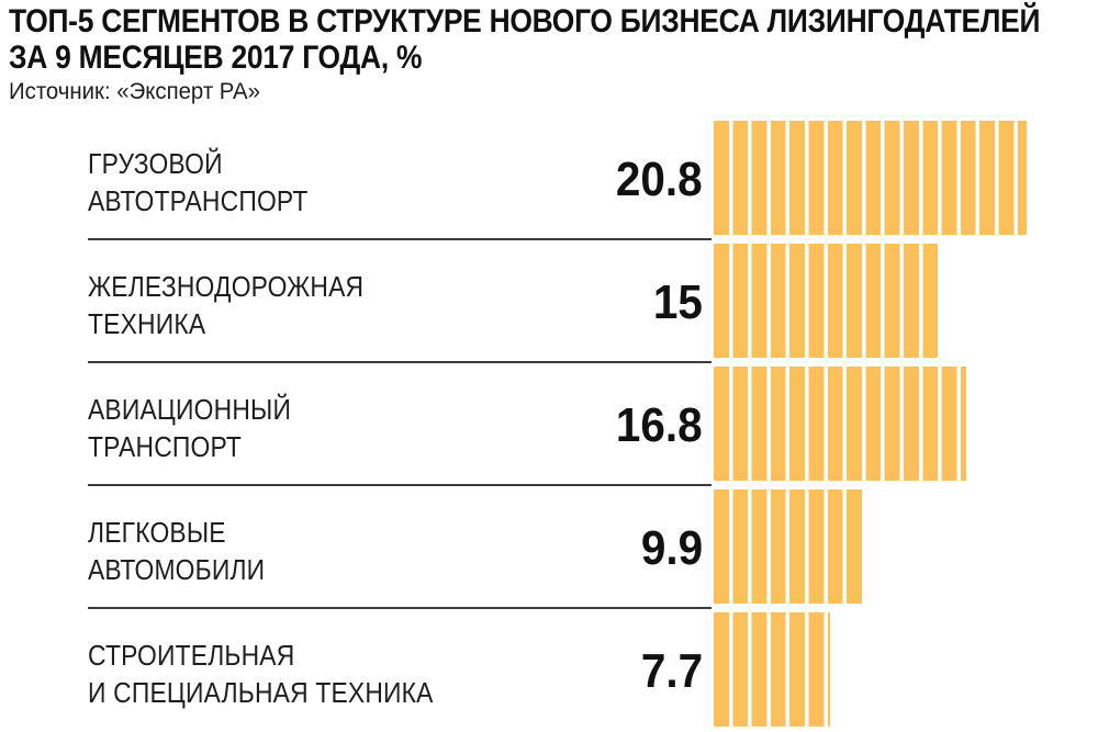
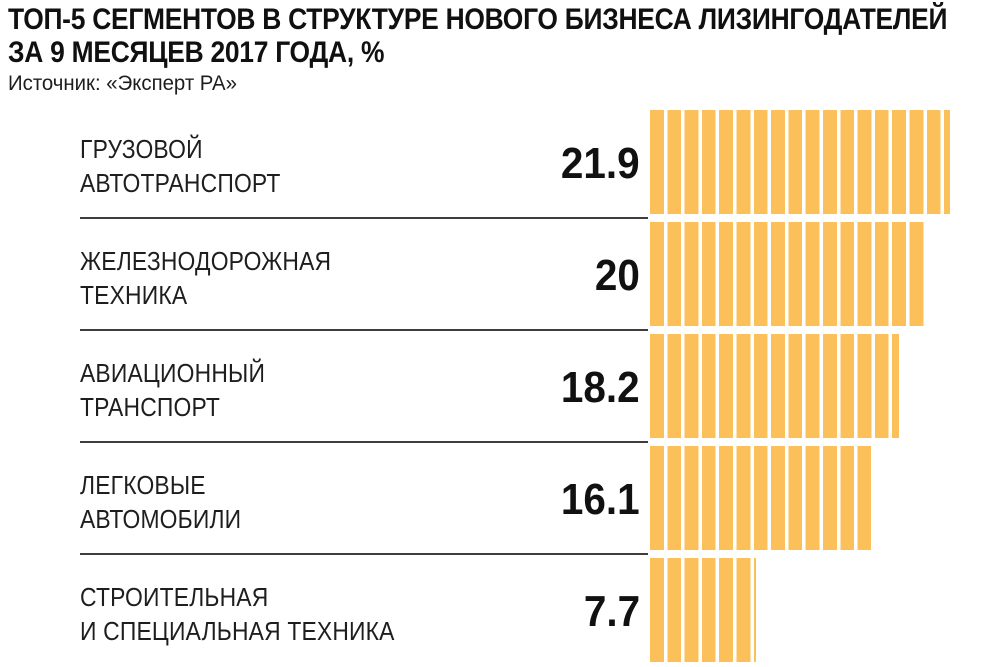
ГРУЗОВОЙ АВТОТРАНСПОРТ: 20.8 -> 21.9
ЖЕЛЕЗНОДОРОЖНАЯ ТЕХНИКА: 15 -> 20
АВИАЦИОННЫЙ ТРАНСПОРТ: 16.8 -> 18.2
ЛЕГКОВЫЕ АВТОМОБИЛИ: 9.9 -> 16.1
